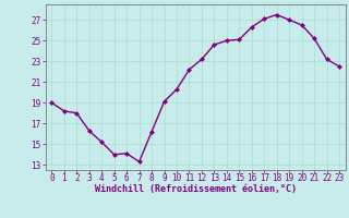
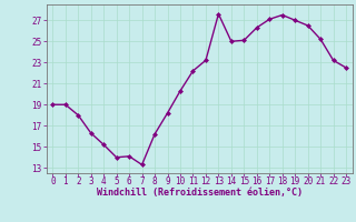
1: 18.2 -> 19.0
9: 19.1 -> 18.2
13: 24.6 -> 27.6
